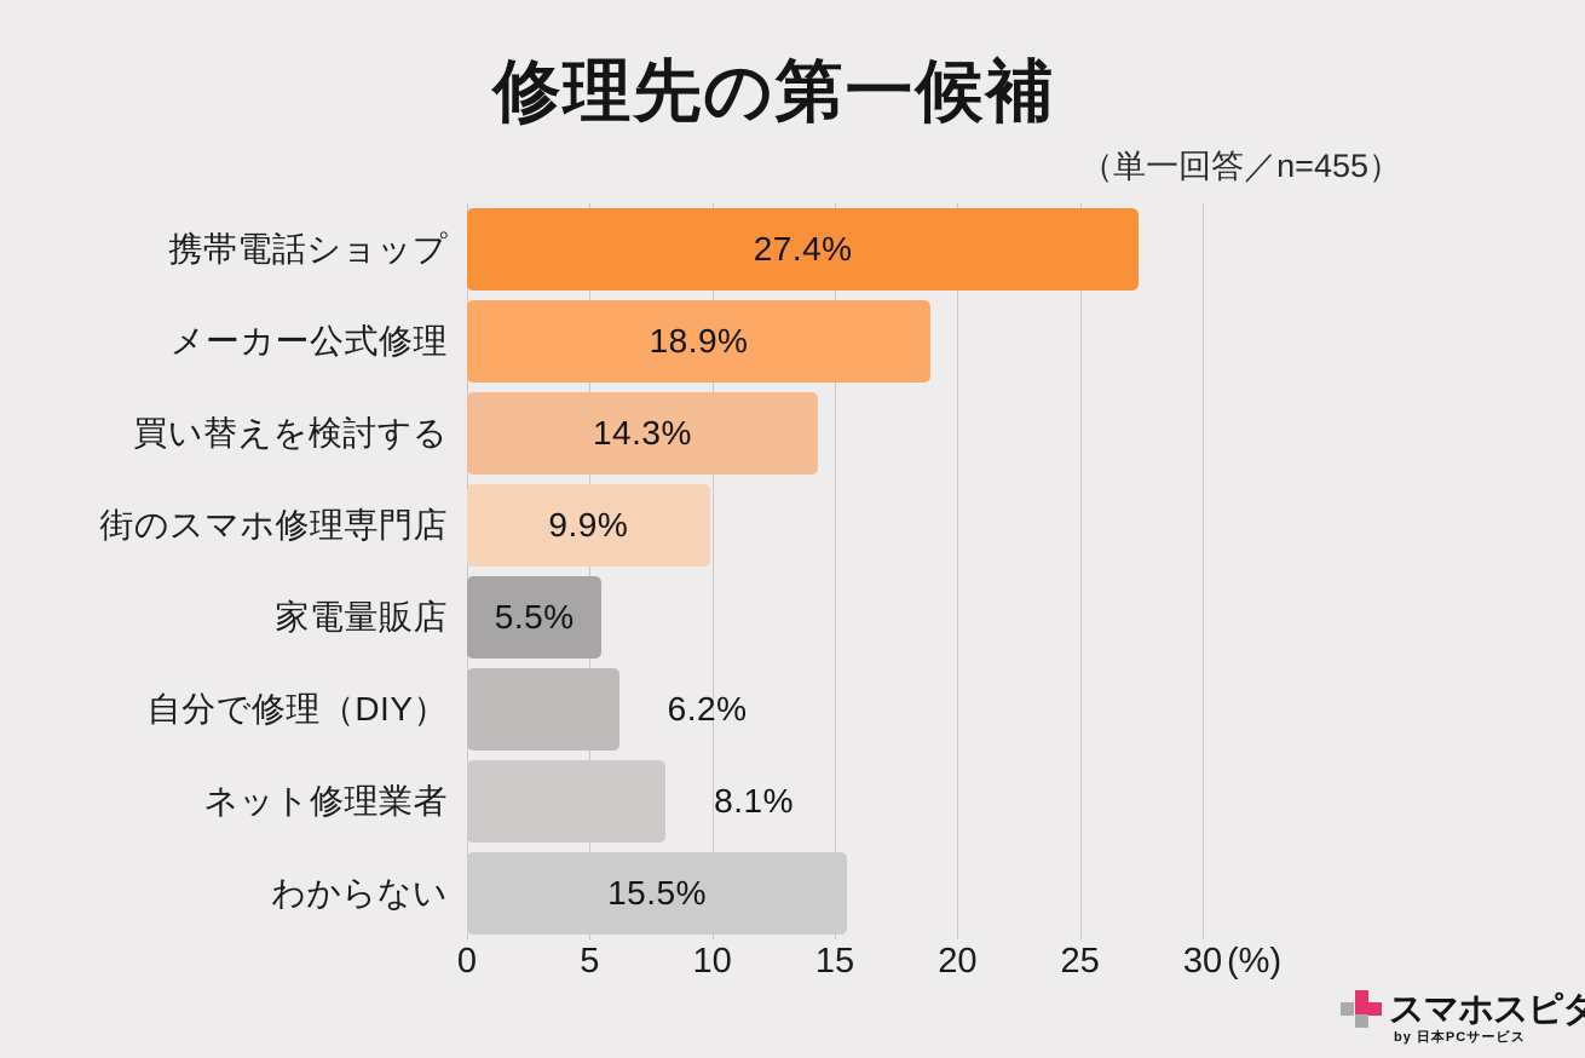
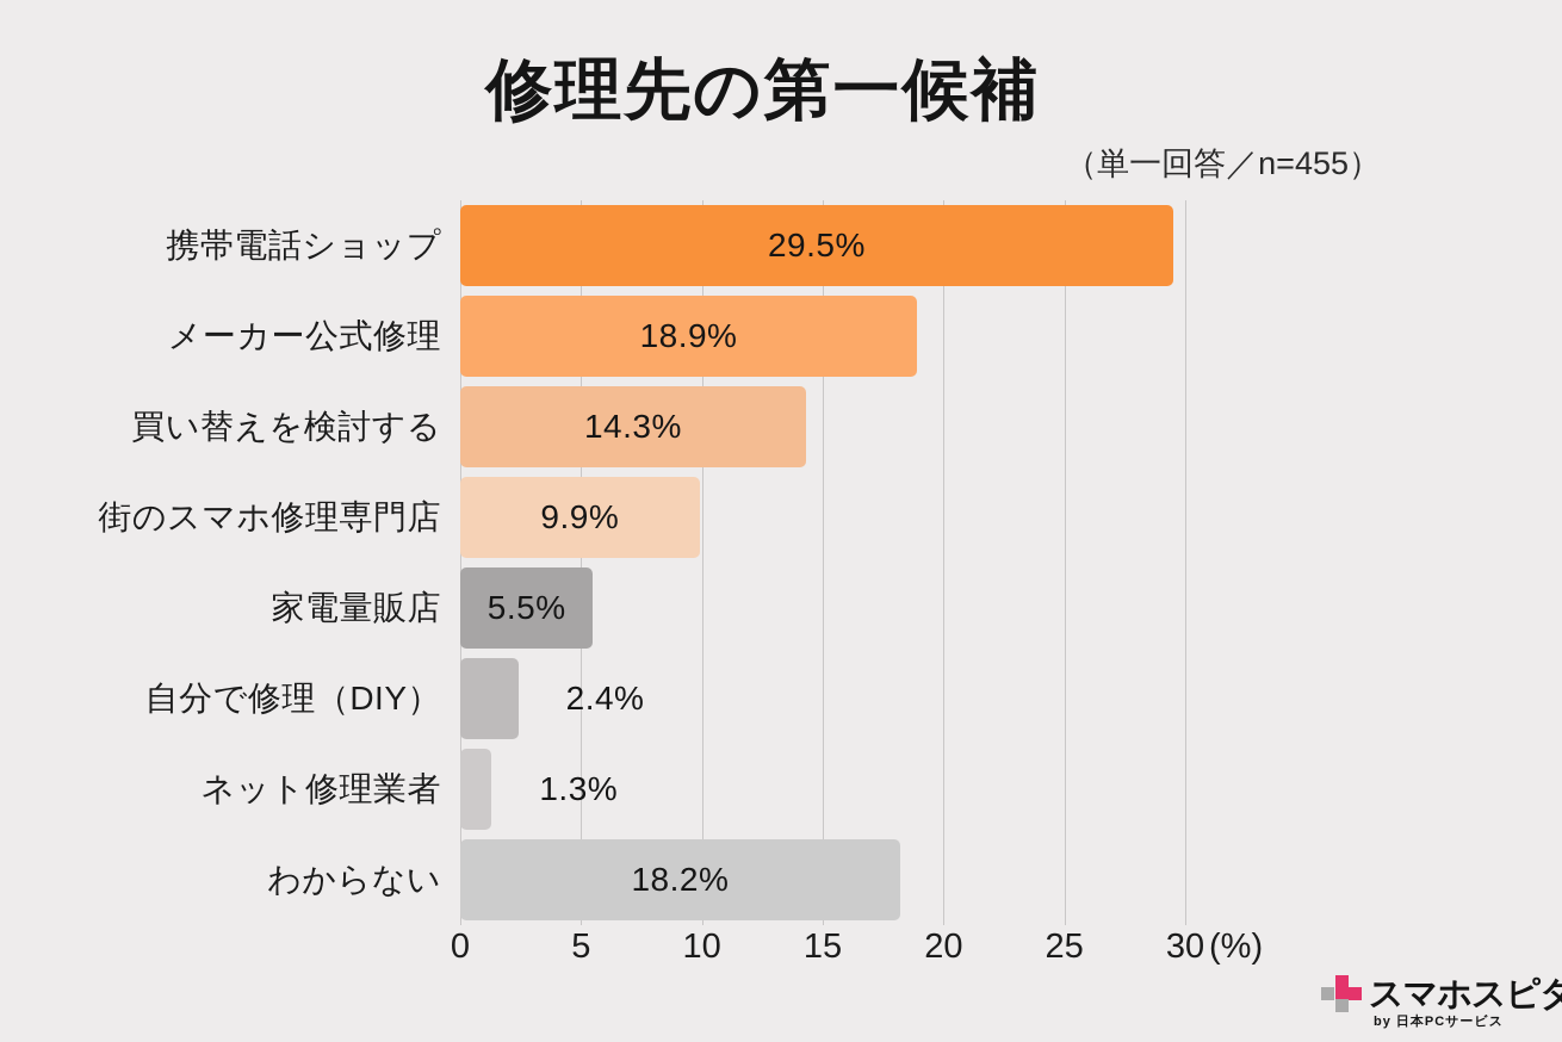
携帯電話ショップ: 27.4% -> 29.5%
自分で修理（DIY）: 6.2% -> 2.4%
ネット修理業者: 8.1% -> 1.3%
わからない: 15.5% -> 18.2%
